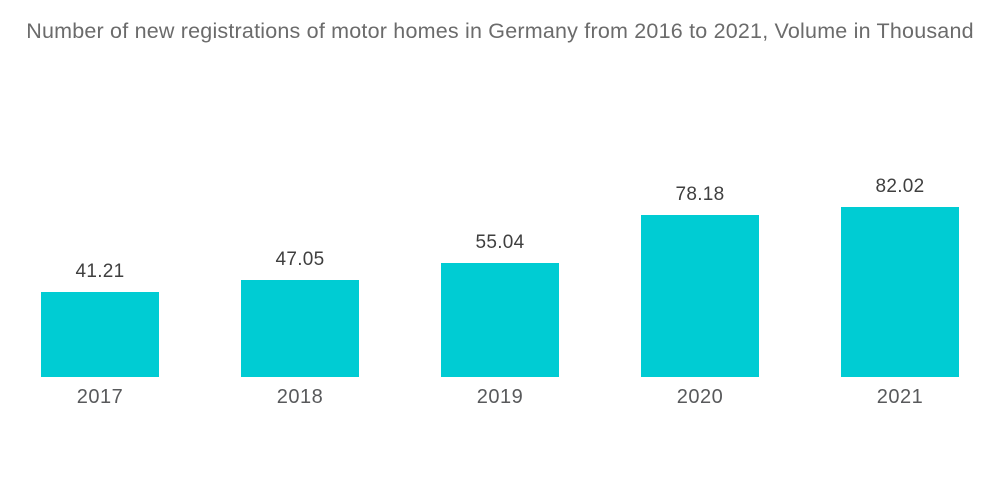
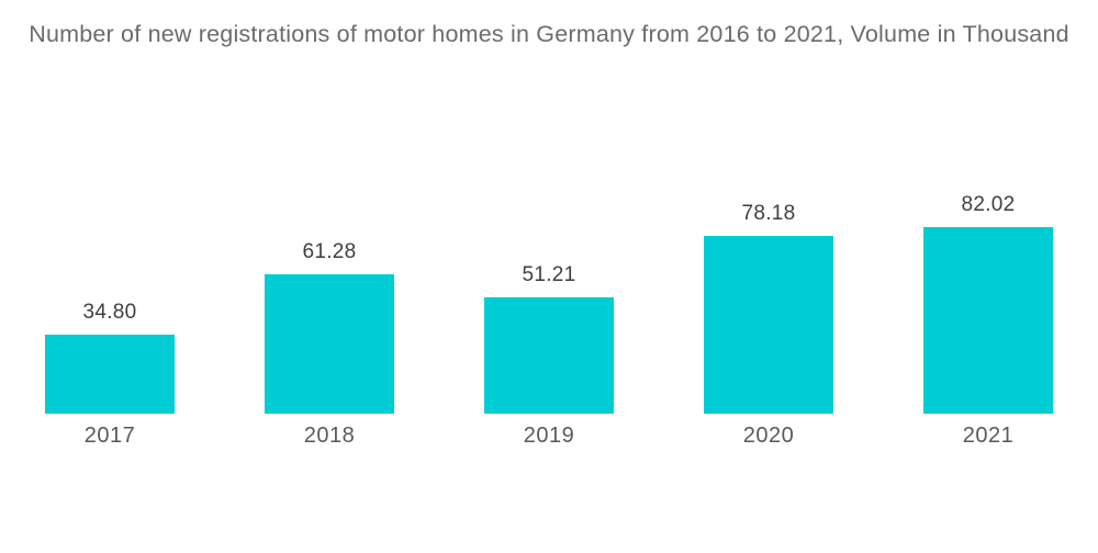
2017: 41.21 -> 34.80
2018: 47.05 -> 61.28
2019: 55.04 -> 51.21
